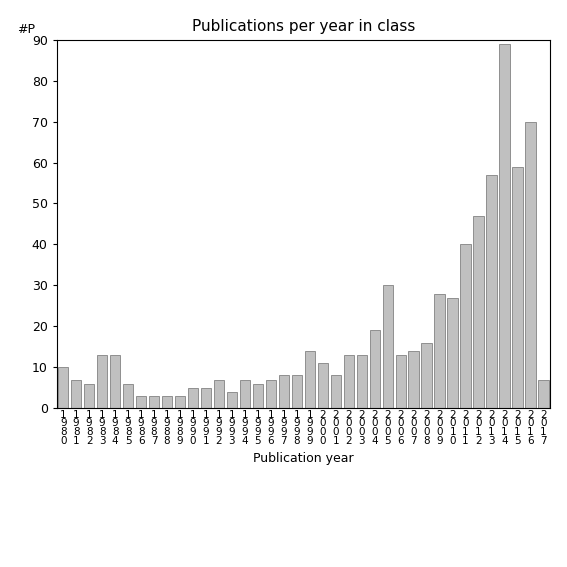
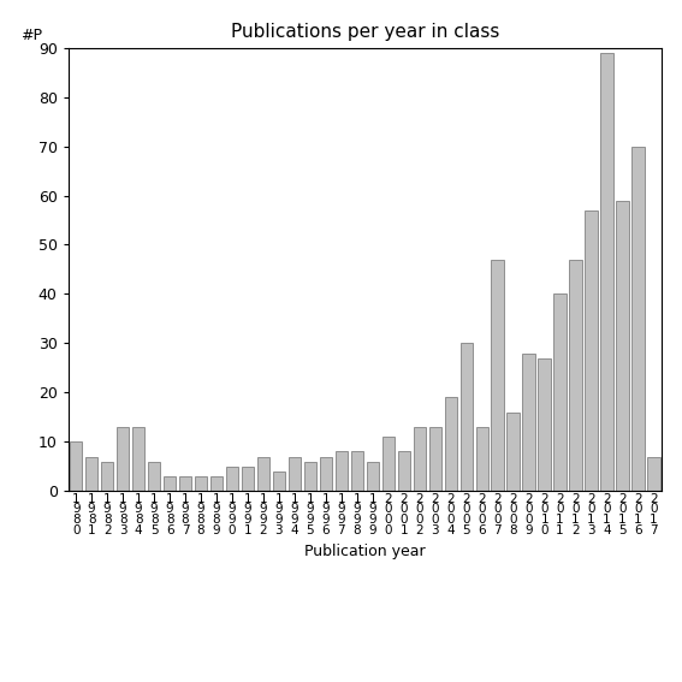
1 9 9 9: 14 -> 6
2 0 0 7: 14 -> 47
